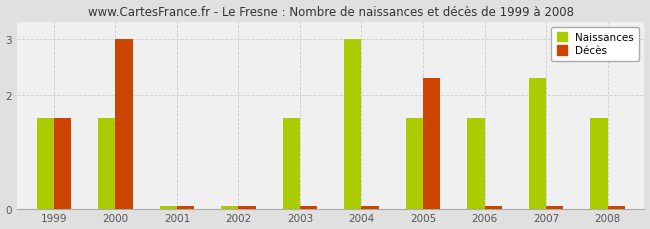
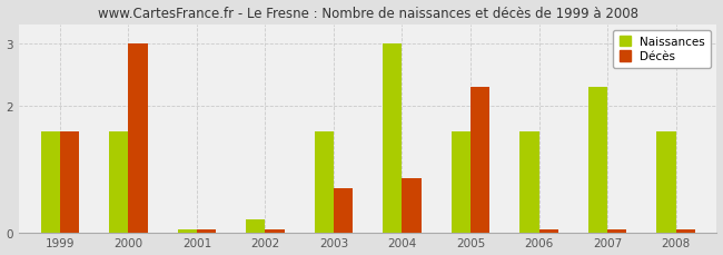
Naissances/2002: 0.04 -> 0.20
Décès/2003: 0.04 -> 0.70
Décès/2004: 0.04 -> 0.86
